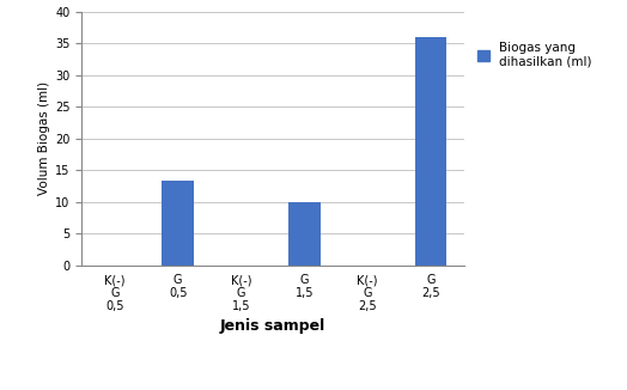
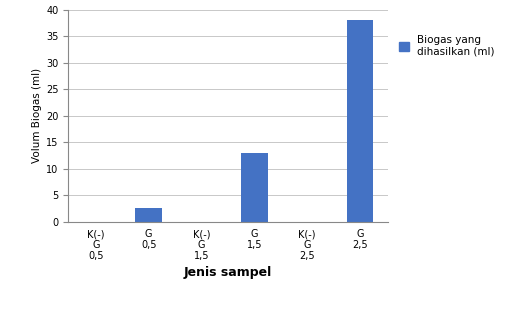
G 0,5: 13.4 -> 2.5
G 1,5: 10.0 -> 13.0
G 2,5: 36.0 -> 38.0
